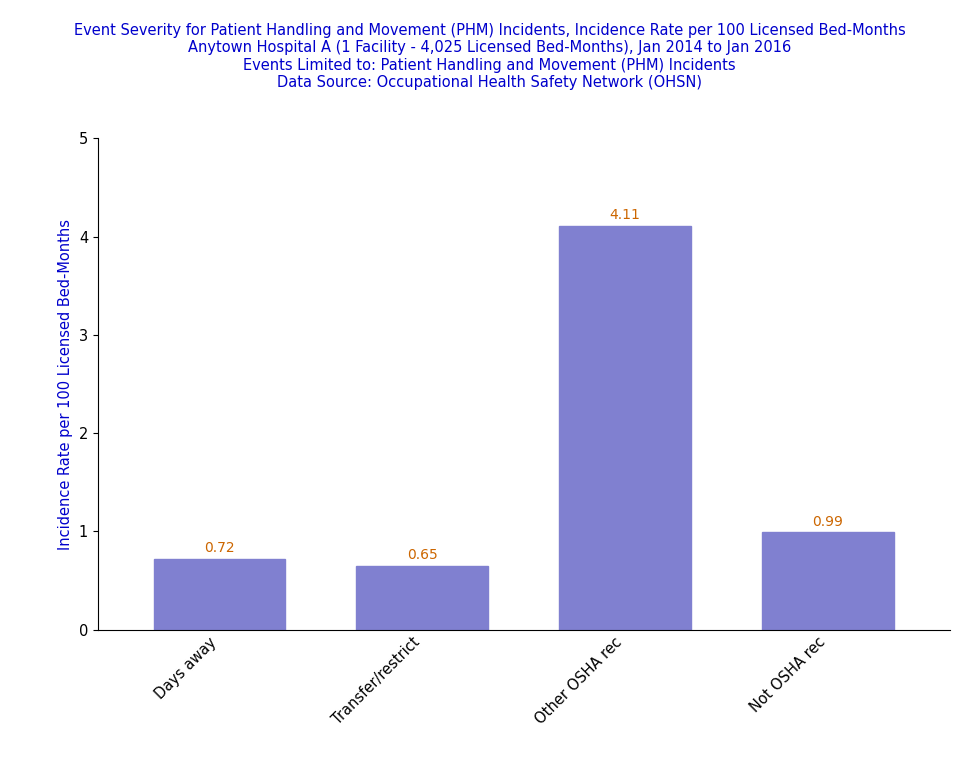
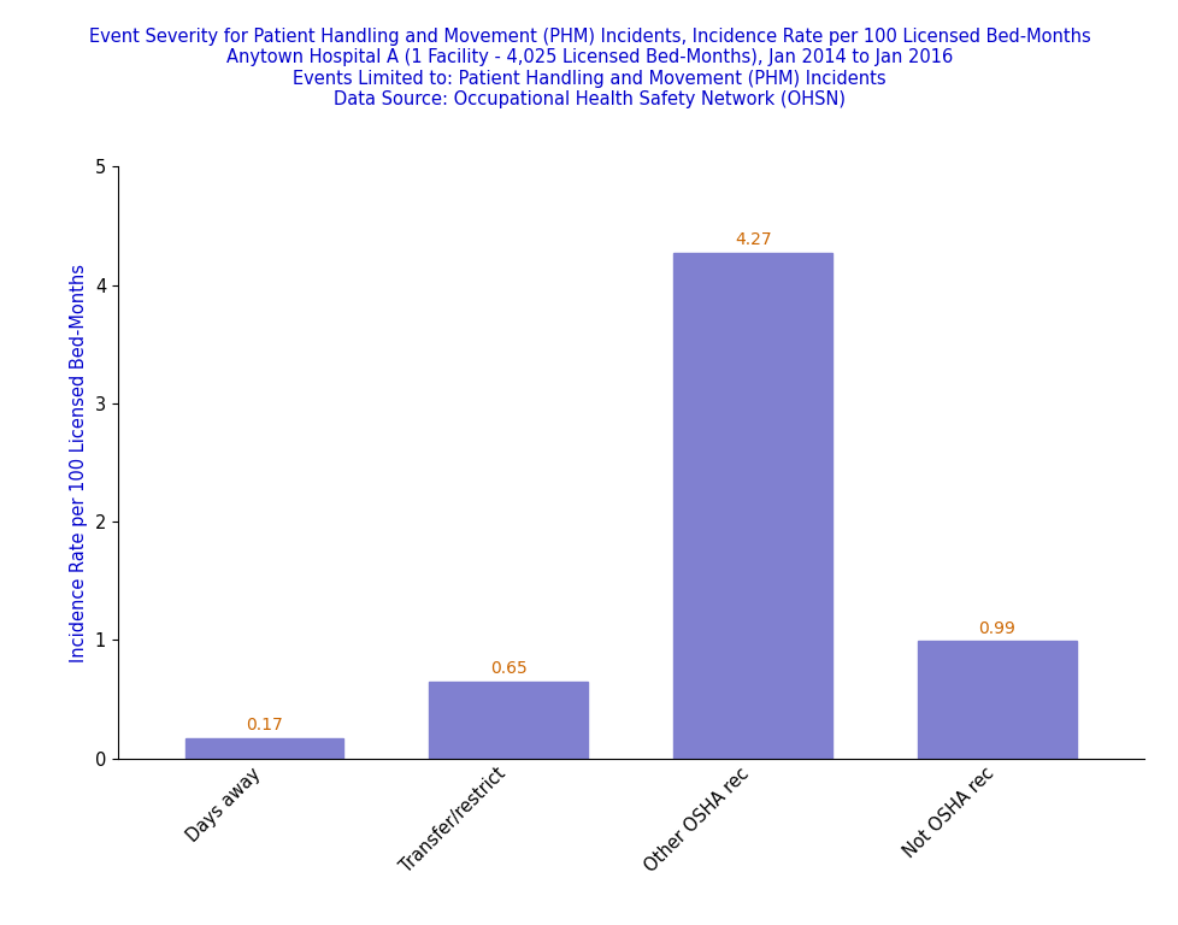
Days away: 0.72 -> 0.17
Other OSHA rec: 4.11 -> 4.27
